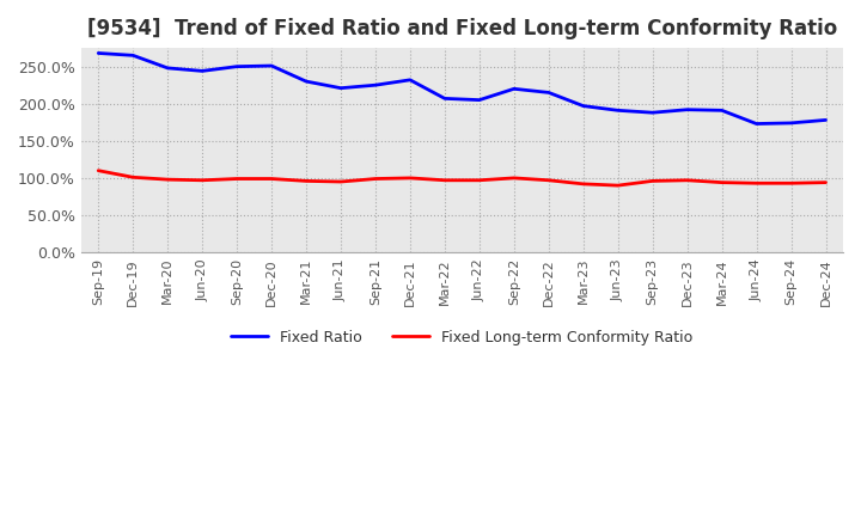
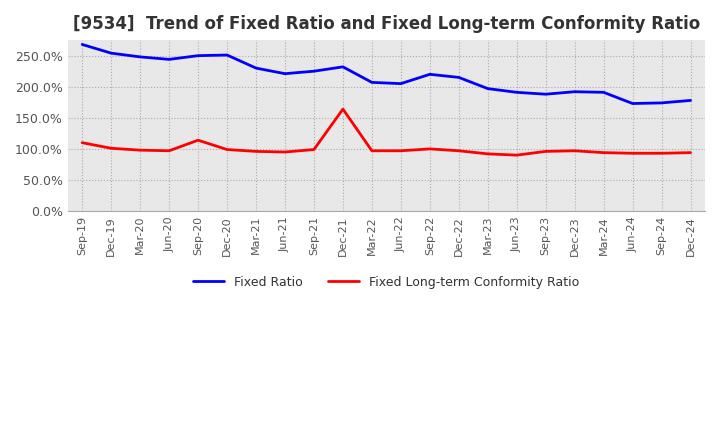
Fixed Ratio/Dec-19: 265% -> 254%
Fixed Long-term Conformity Ratio/Sep-20: 99% -> 114%
Fixed Long-term Conformity Ratio/Dec-21: 100% -> 164%
